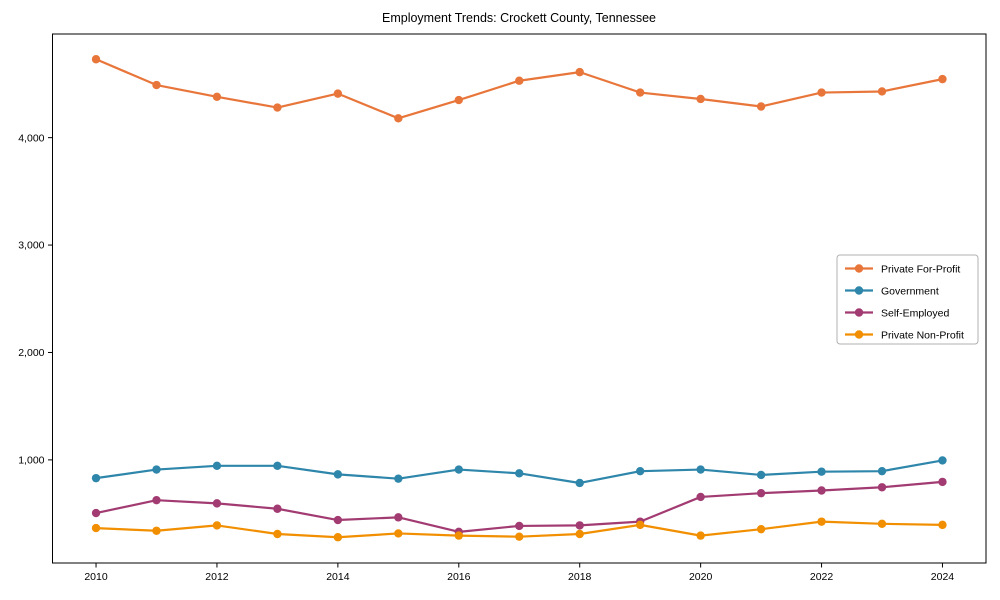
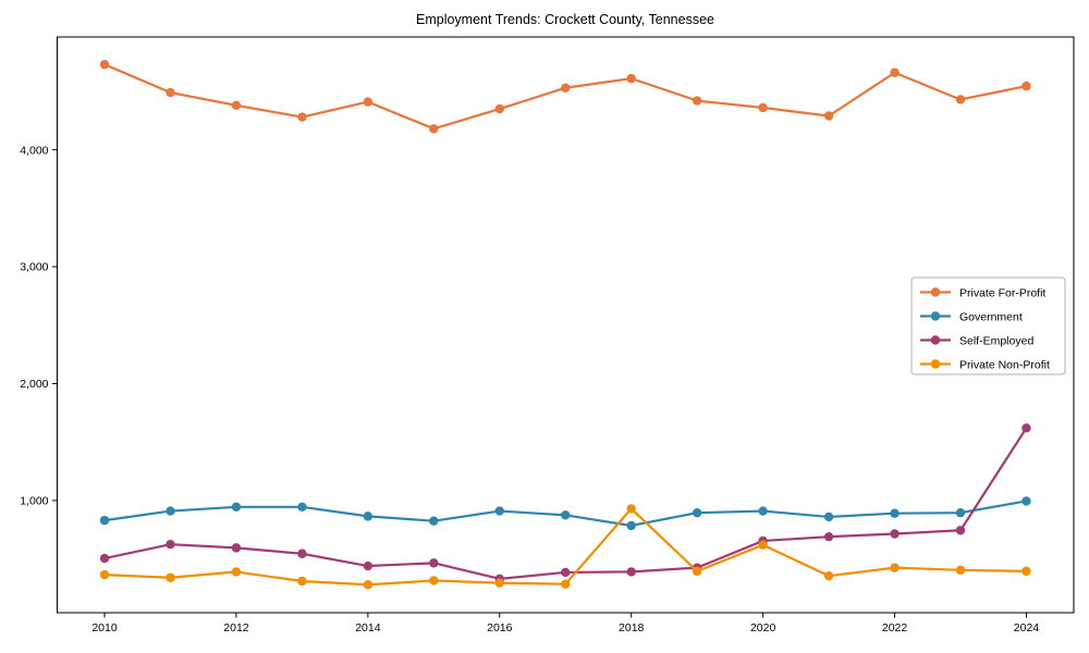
Private Non-Profit/2018: 310 -> 930
Private Non-Profit/2020: 300 -> 620
Private For-Profit/2022: 4420 -> 4660
Self-Employed/2024: 800 -> 1620
